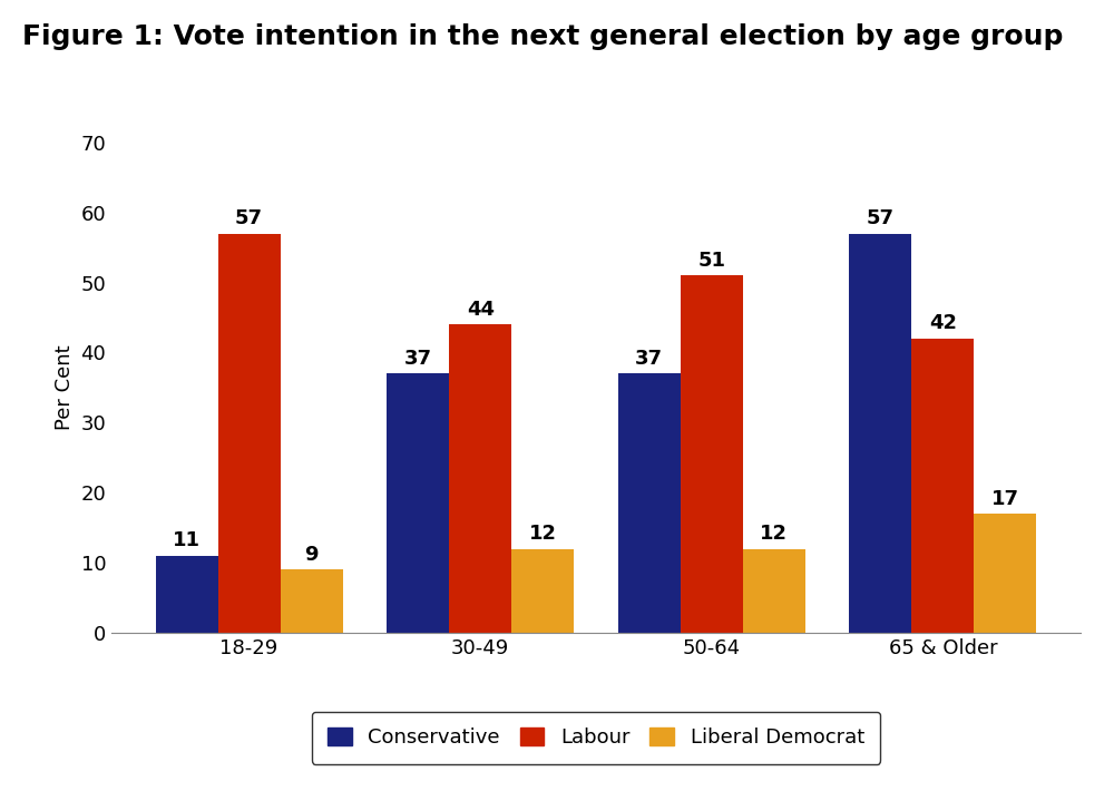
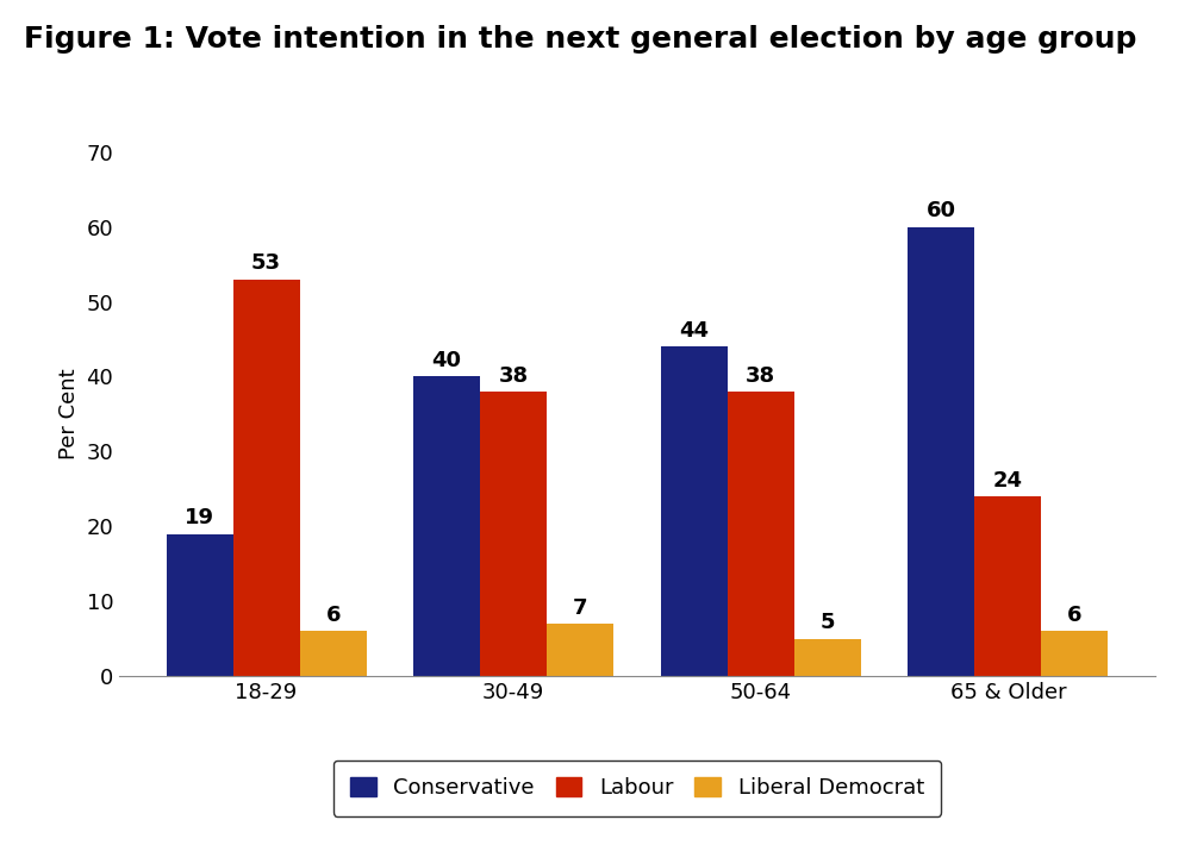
Conservative/18-29: 11 -> 19
Labour/18-29: 57 -> 53
Liberal Democrat/18-29: 9 -> 6
Conservative/30-49: 37 -> 40
Labour/30-49: 44 -> 38
Liberal Democrat/30-49: 12 -> 7
Conservative/50-64: 37 -> 44
Labour/50-64: 51 -> 38
Liberal Democrat/50-64: 12 -> 5
Conservative/65 & Older: 57 -> 60
Labour/65 & Older: 42 -> 24
Liberal Democrat/65 & Older: 17 -> 6
